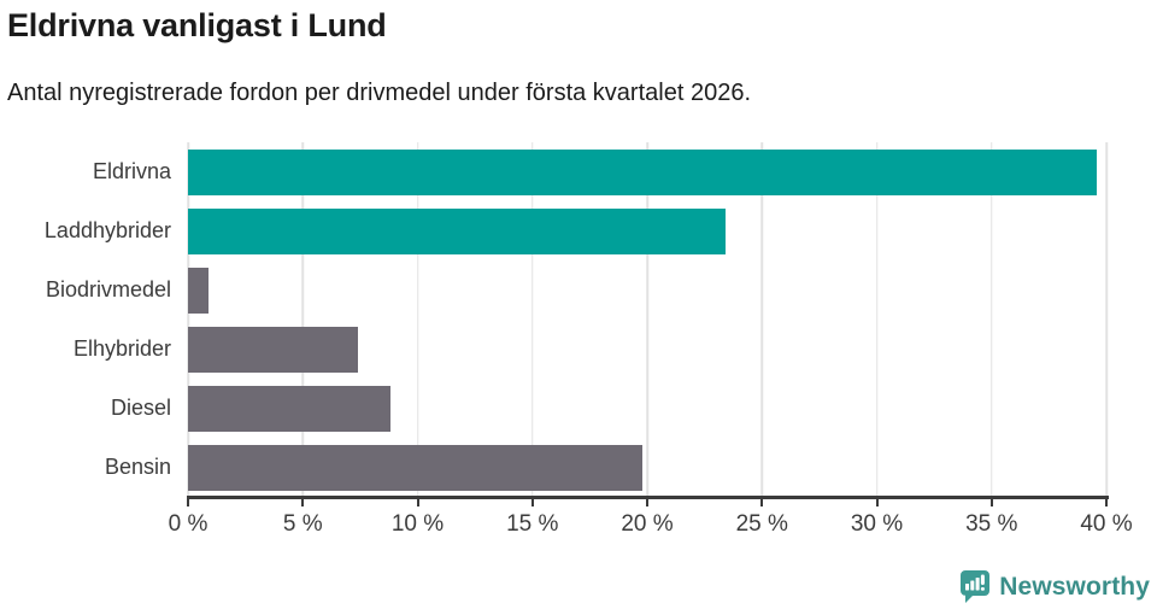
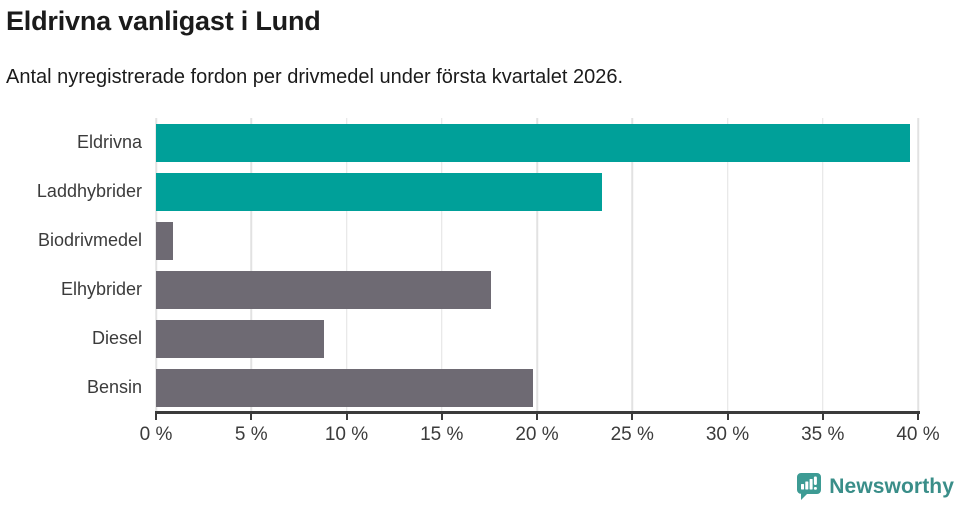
Elhybrider: 7.4% -> 17.6%
